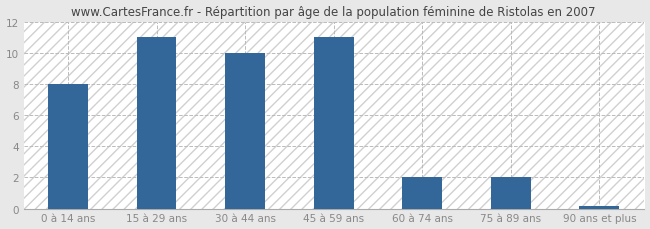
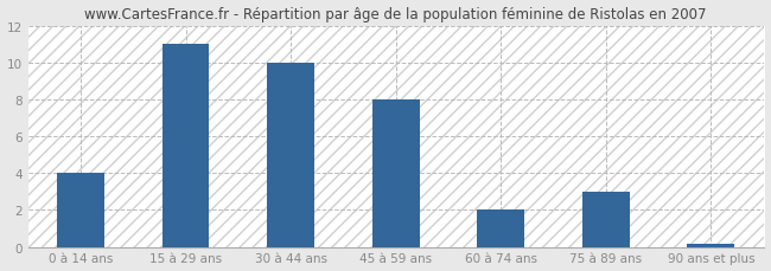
0 à 14 ans: 8.0 -> 4.0
45 à 59 ans: 11.0 -> 8.0
75 à 89 ans: 2.0 -> 3.0
